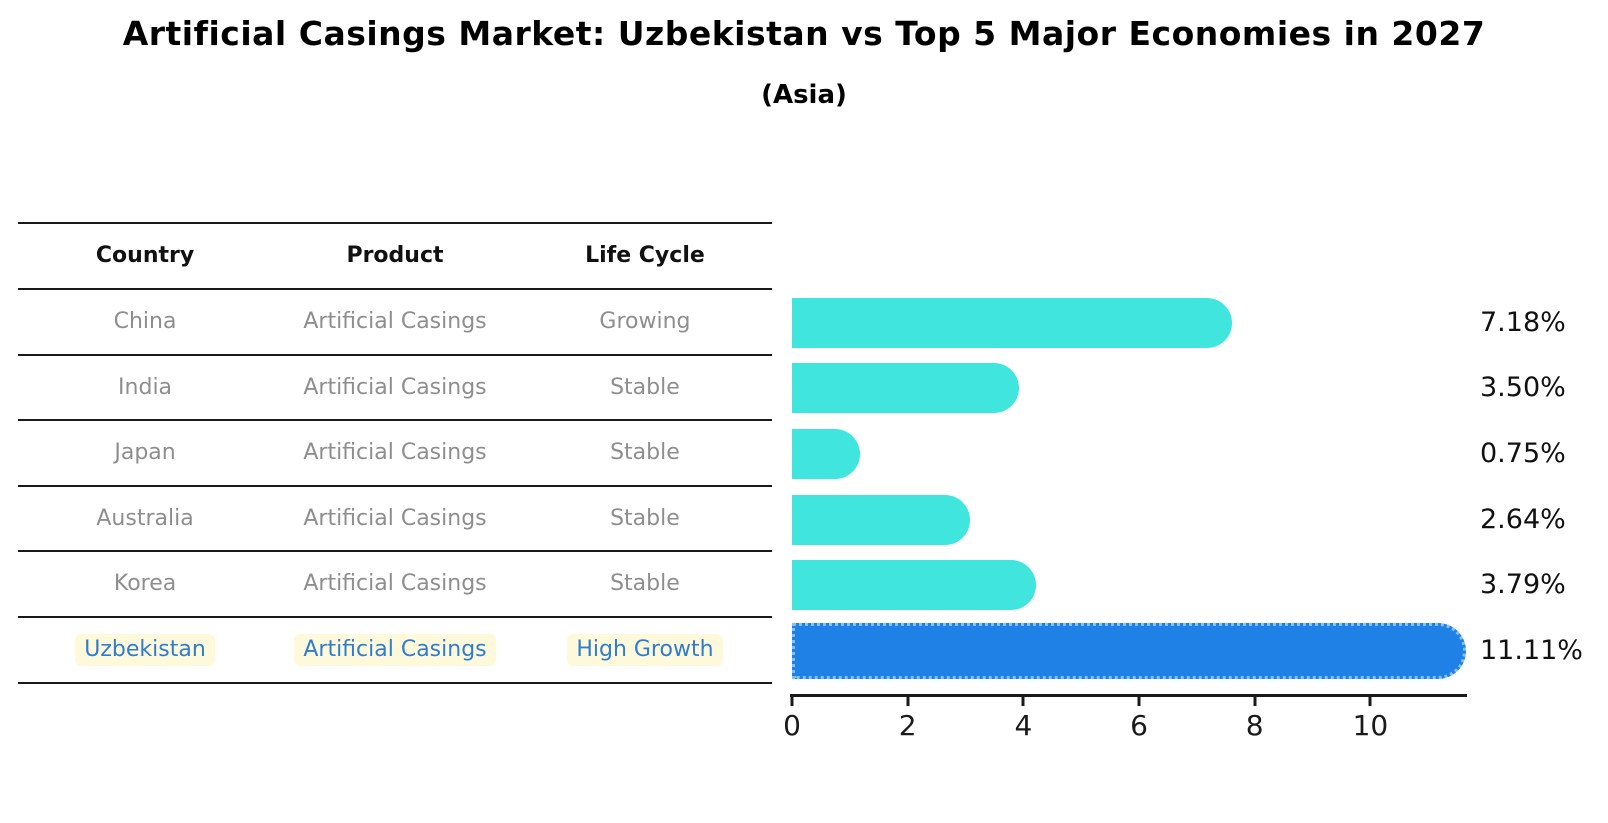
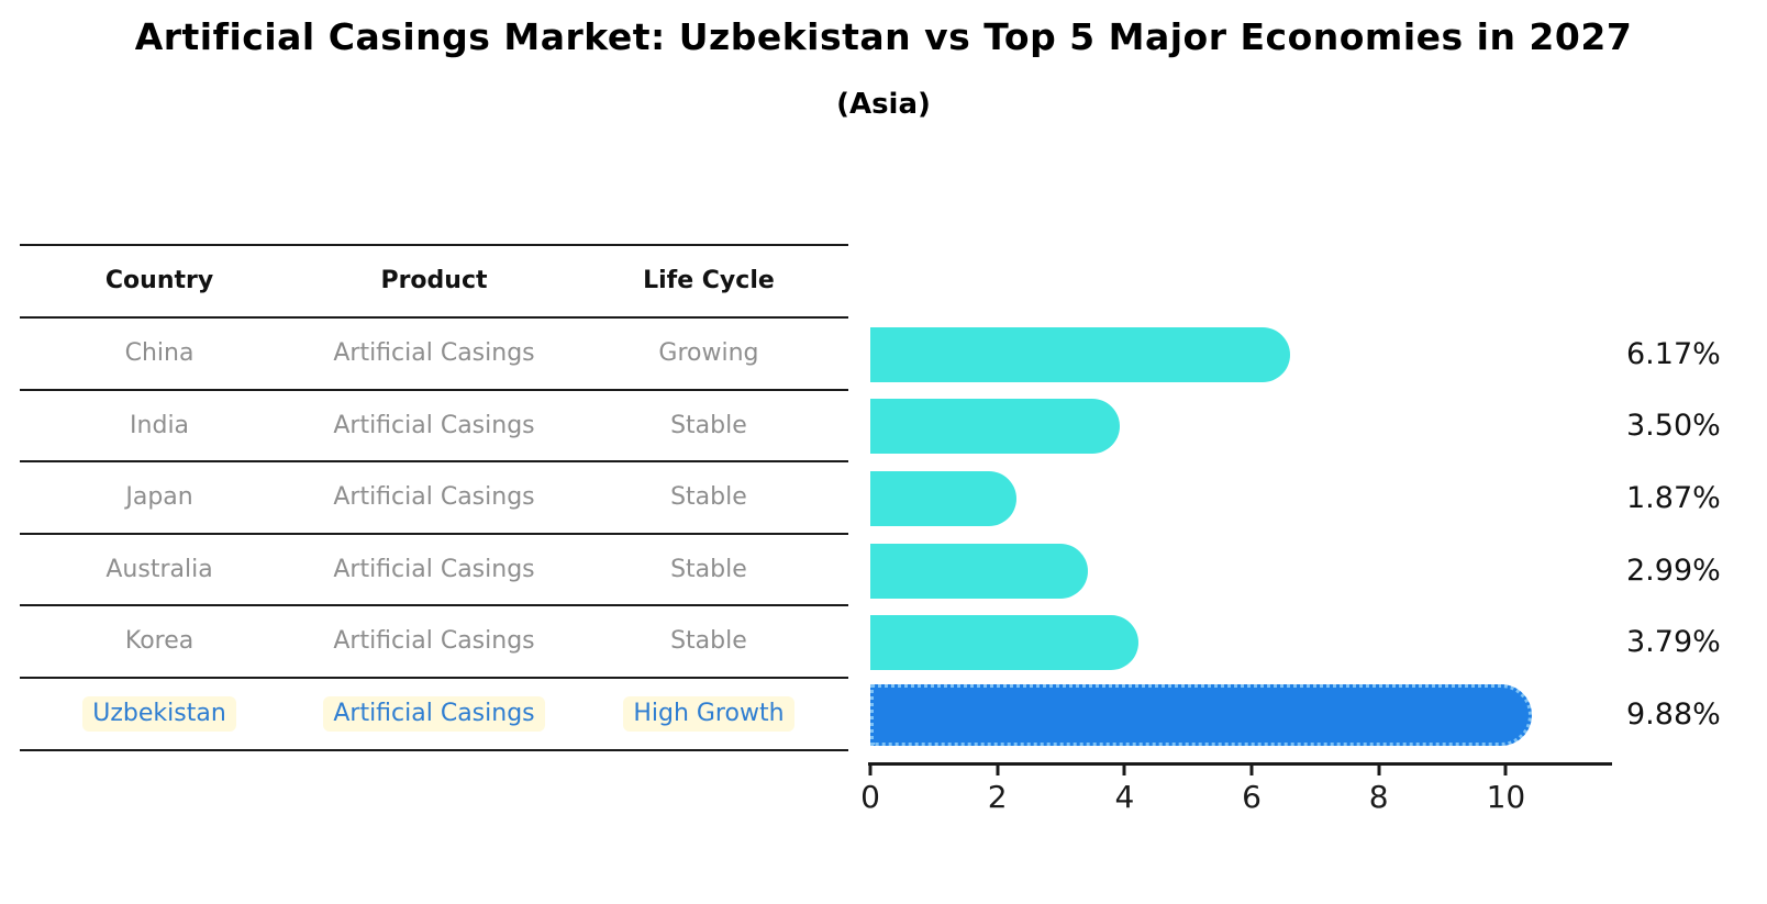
China: 7.18% -> 6.17%
Japan: 0.75% -> 1.87%
Australia: 2.64% -> 2.99%
Uzbekistan: 11.11% -> 9.88%
